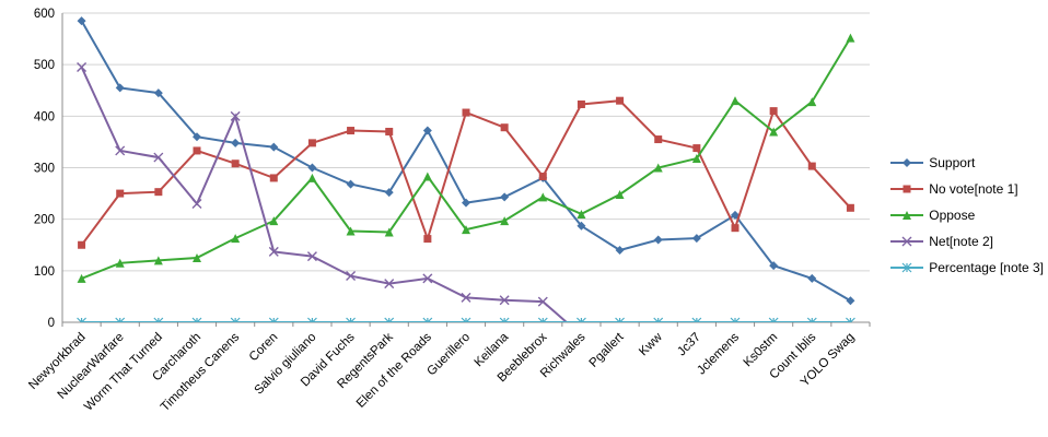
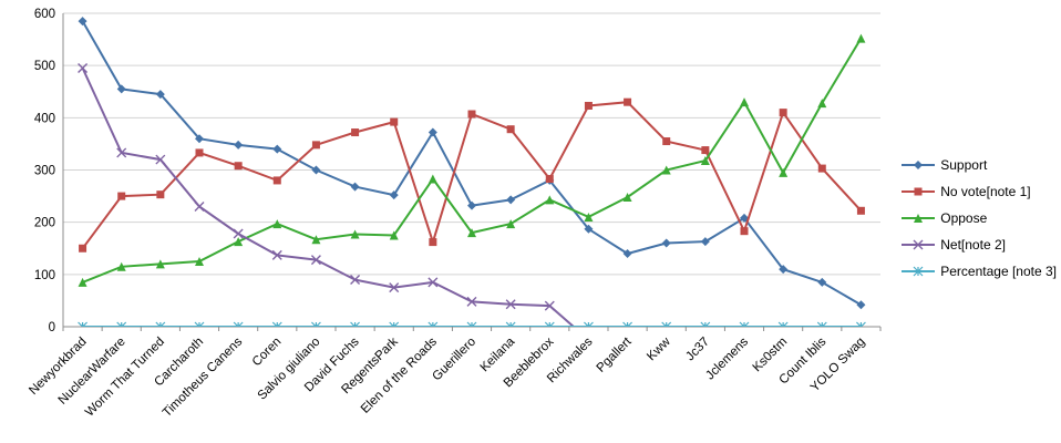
Net[note 2]/Timotheus Canens: 400 -> 180
Oppose/Salvio giuliano: 280 -> 170
No vote[note 1]/RegentsPark: 370 -> 390
Oppose/Ks0stm: 370 -> 300
